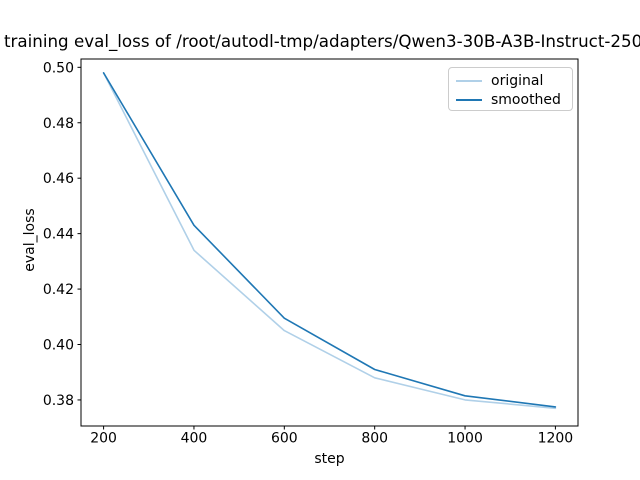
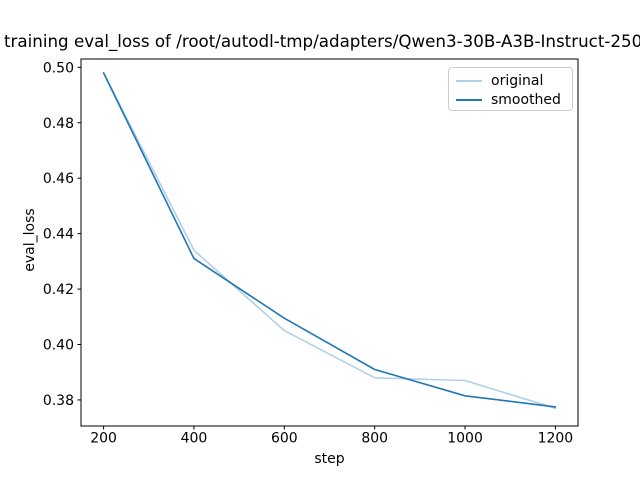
smoothed/400: 0.443 -> 0.431
original/1000: 0.380 -> 0.387
